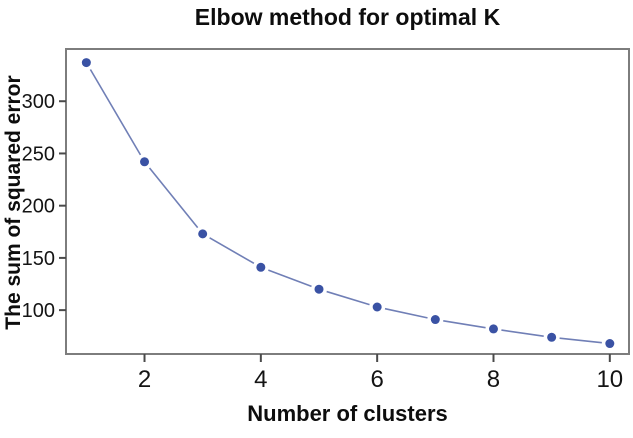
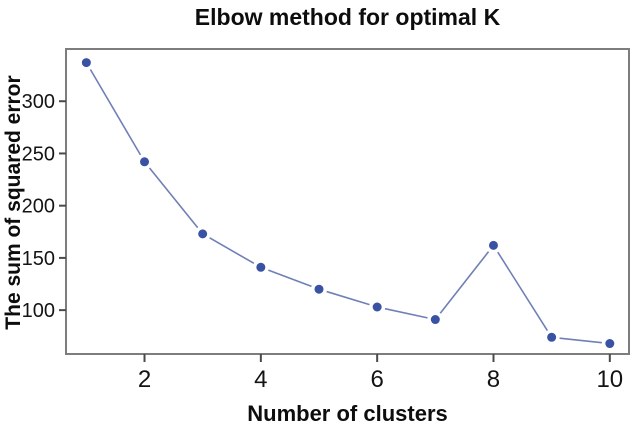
8: 82 -> 162
